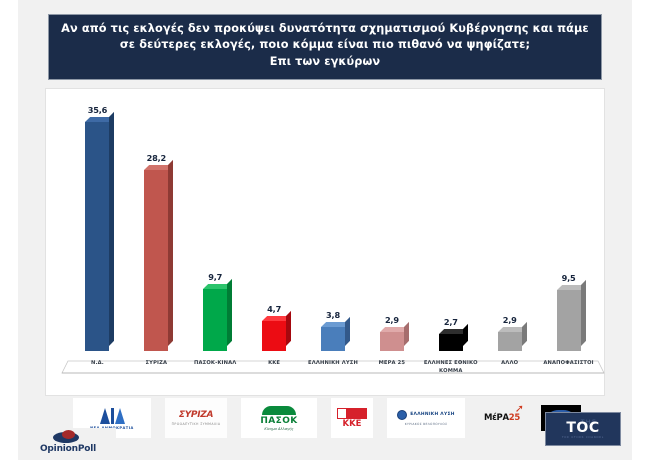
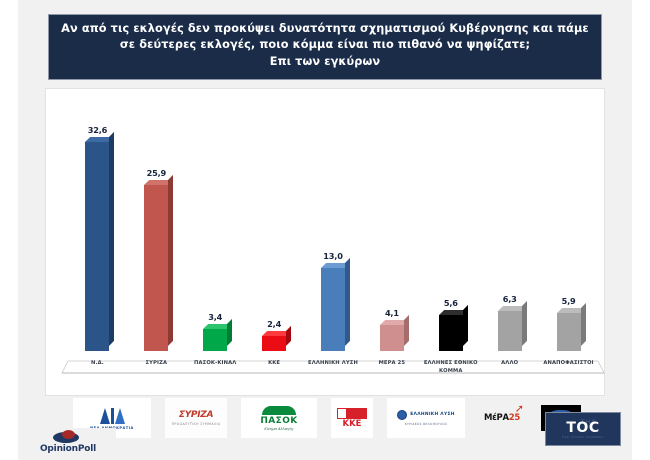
Ν.Δ.: 35,6 -> 32,6
ΣΥΡΙΖΑ: 28,2 -> 25,9
ΠΑΣΟΚ-ΚΙΝΑΛ: 9,7 -> 3,4
ΚΚΕ: 4,7 -> 2,4
ΕΛΛΗΝΙΚΗ ΛΥΣΗ: 3,8 -> 13,0
ΜΕΡΑ 25: 2,9 -> 4,1
ΕΛΛΗΝΕΣ ΕΘΝΙΚΟ ΚΟΜΜΑ: 2,7 -> 5,6
ΑΛΛΟ: 2,9 -> 6,3
ΑΝΑΠΟΦΑΣΙΣΤΟΙ: 9,5 -> 5,9
